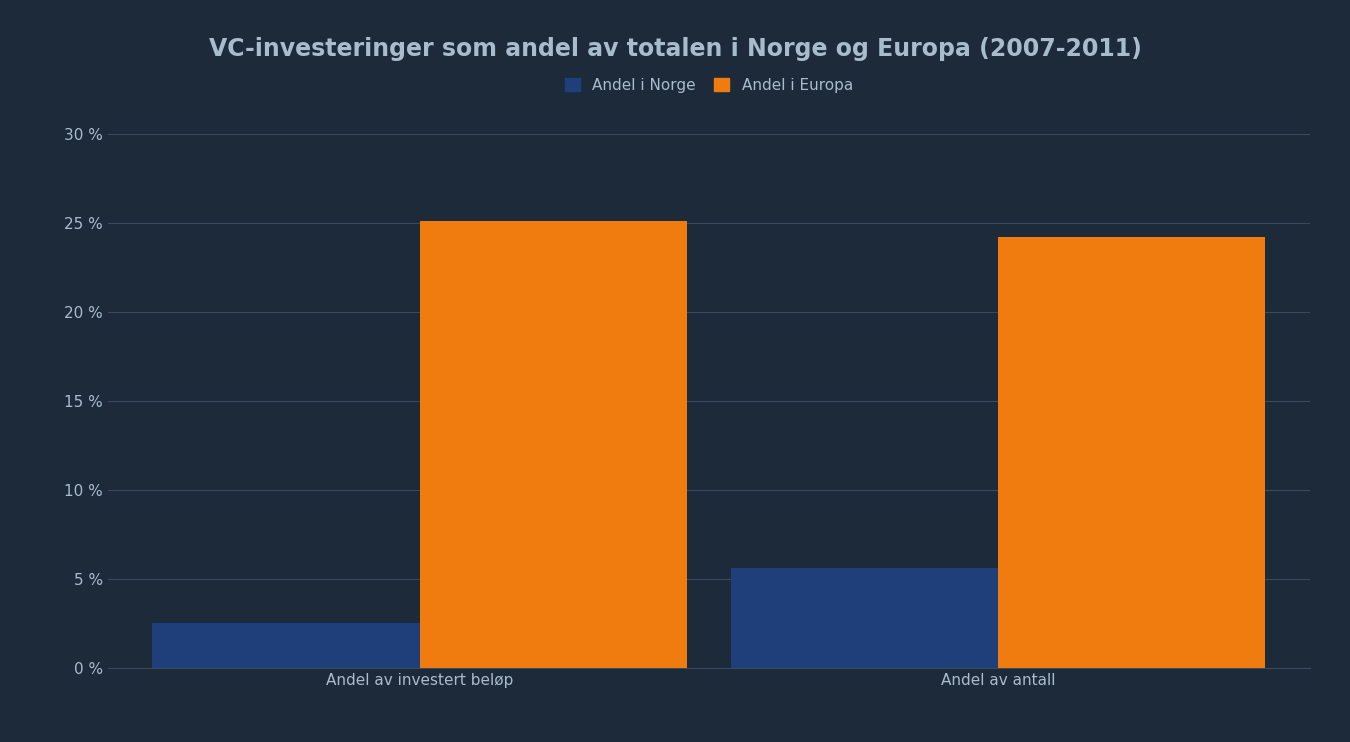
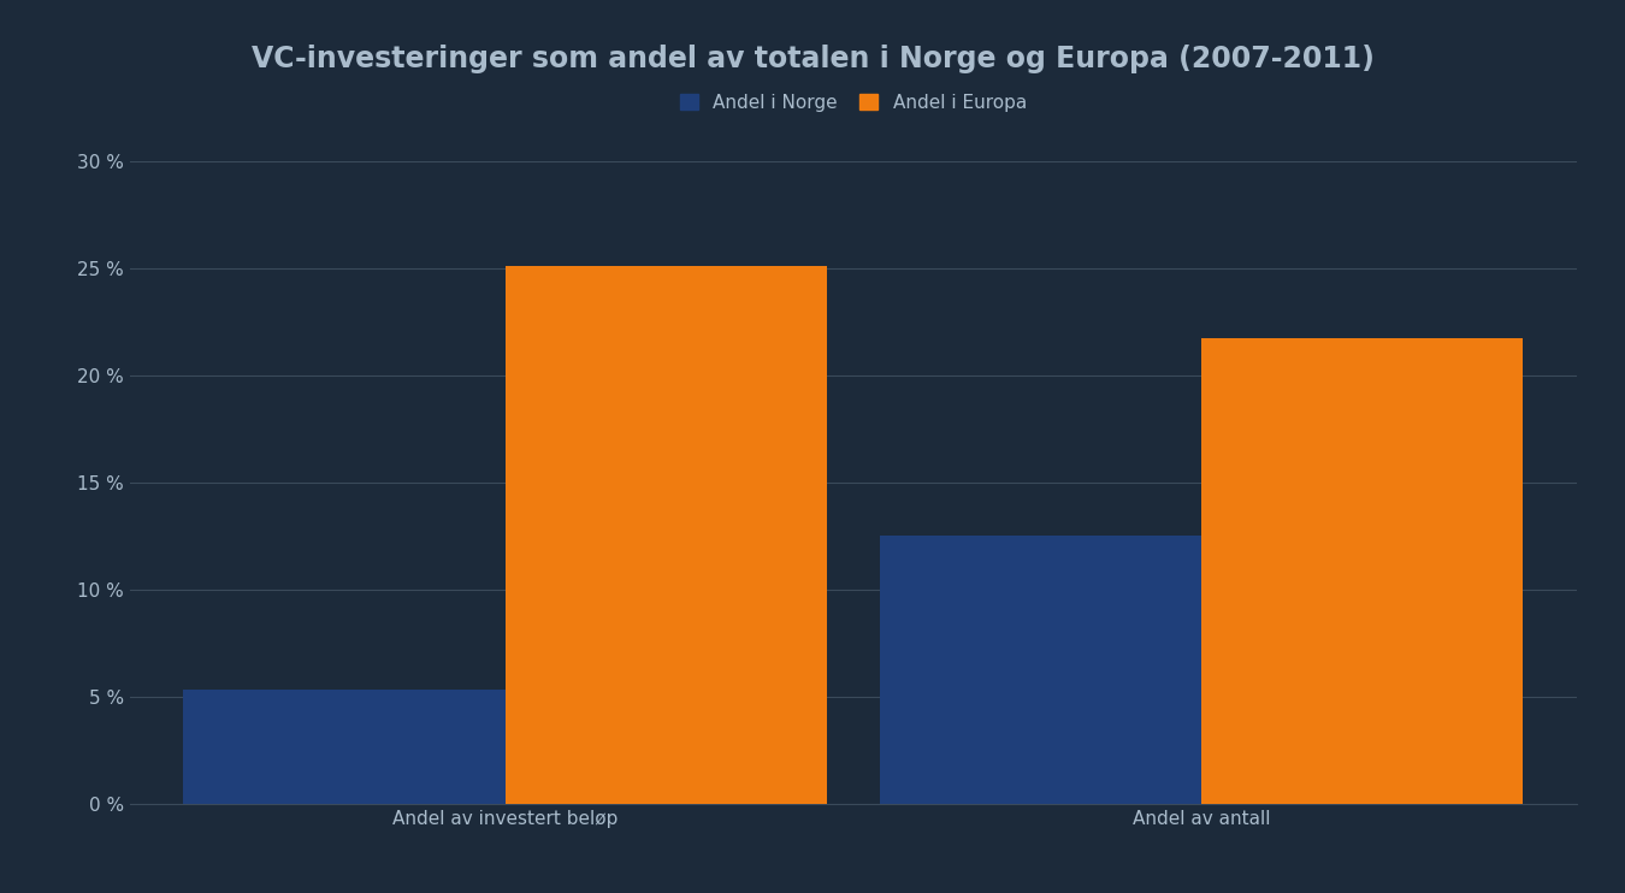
Andel i Norge/Andel av investert beløp: 2.5 % -> 5.3 %
Andel i Norge/Andel av antall: 5.6 % -> 12.5 %
Andel i Europa/Andel av antall: 24.2 % -> 21.7 %
